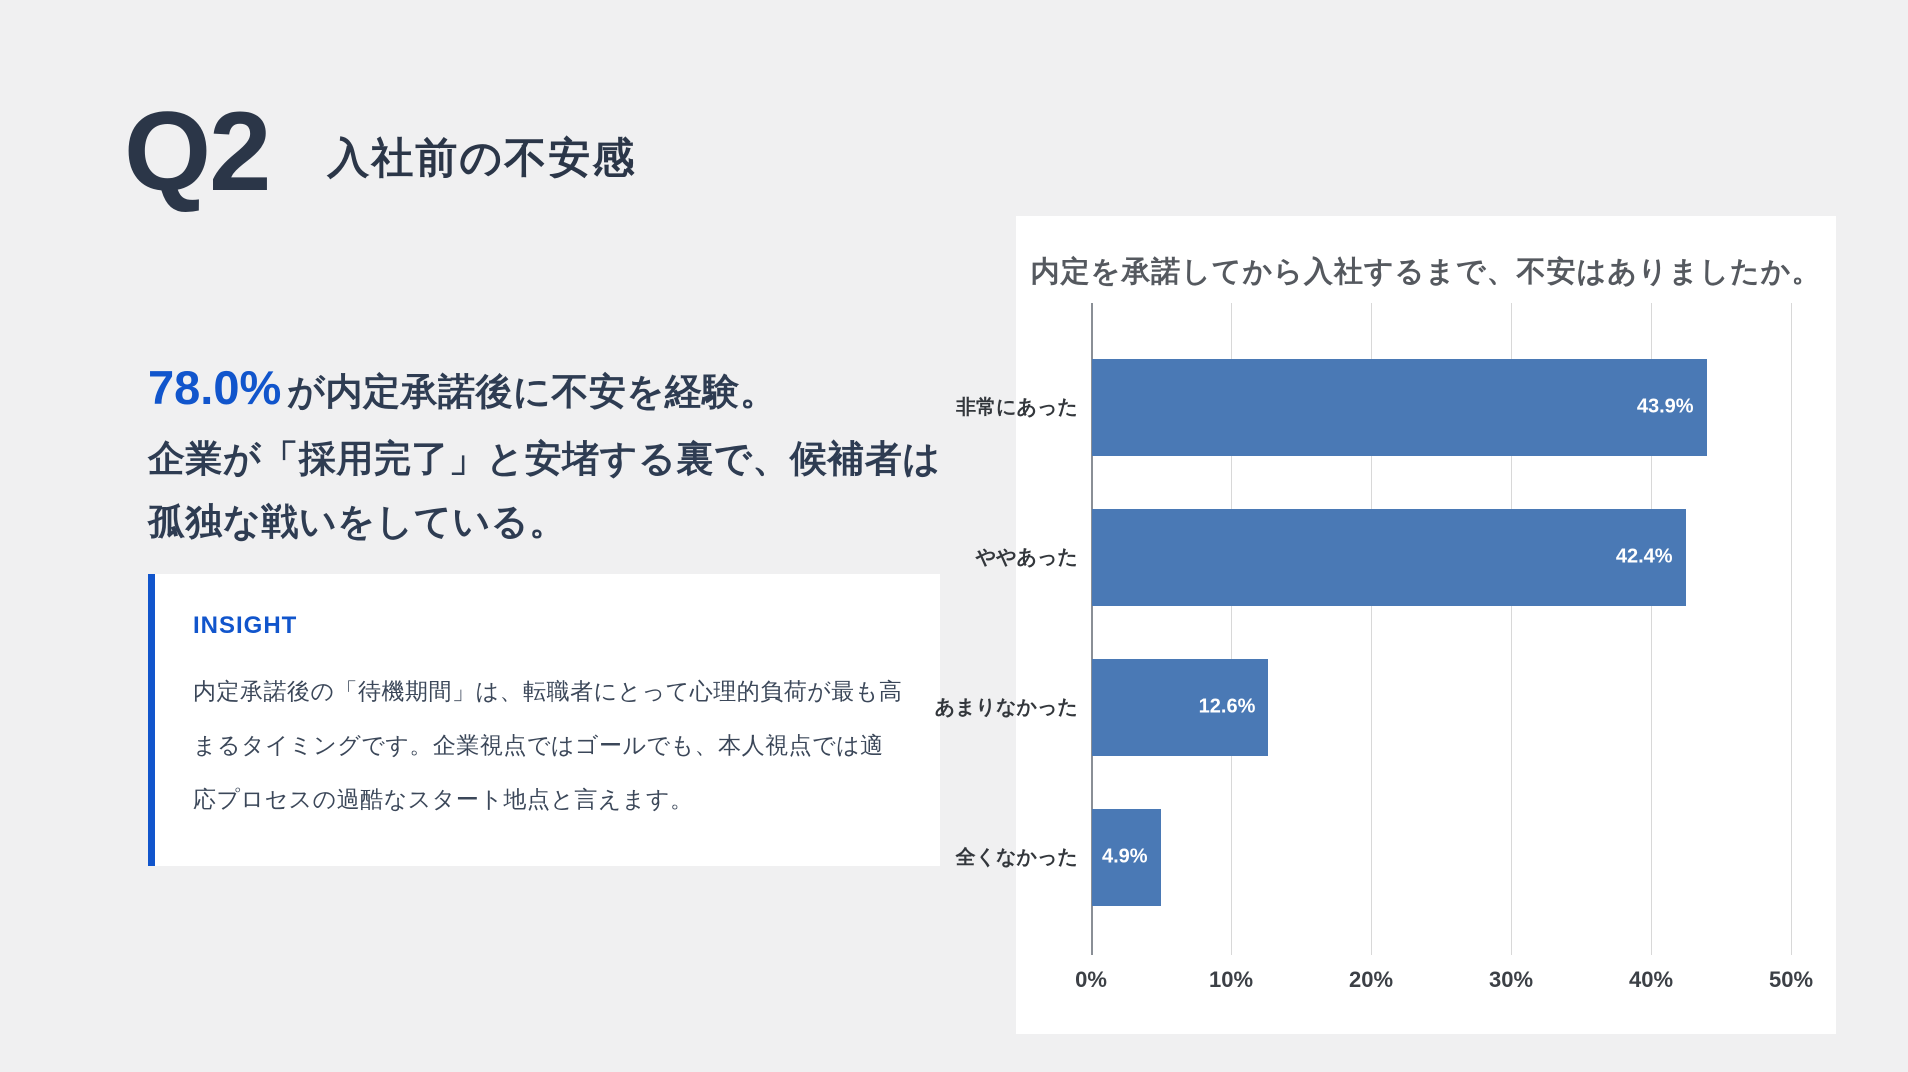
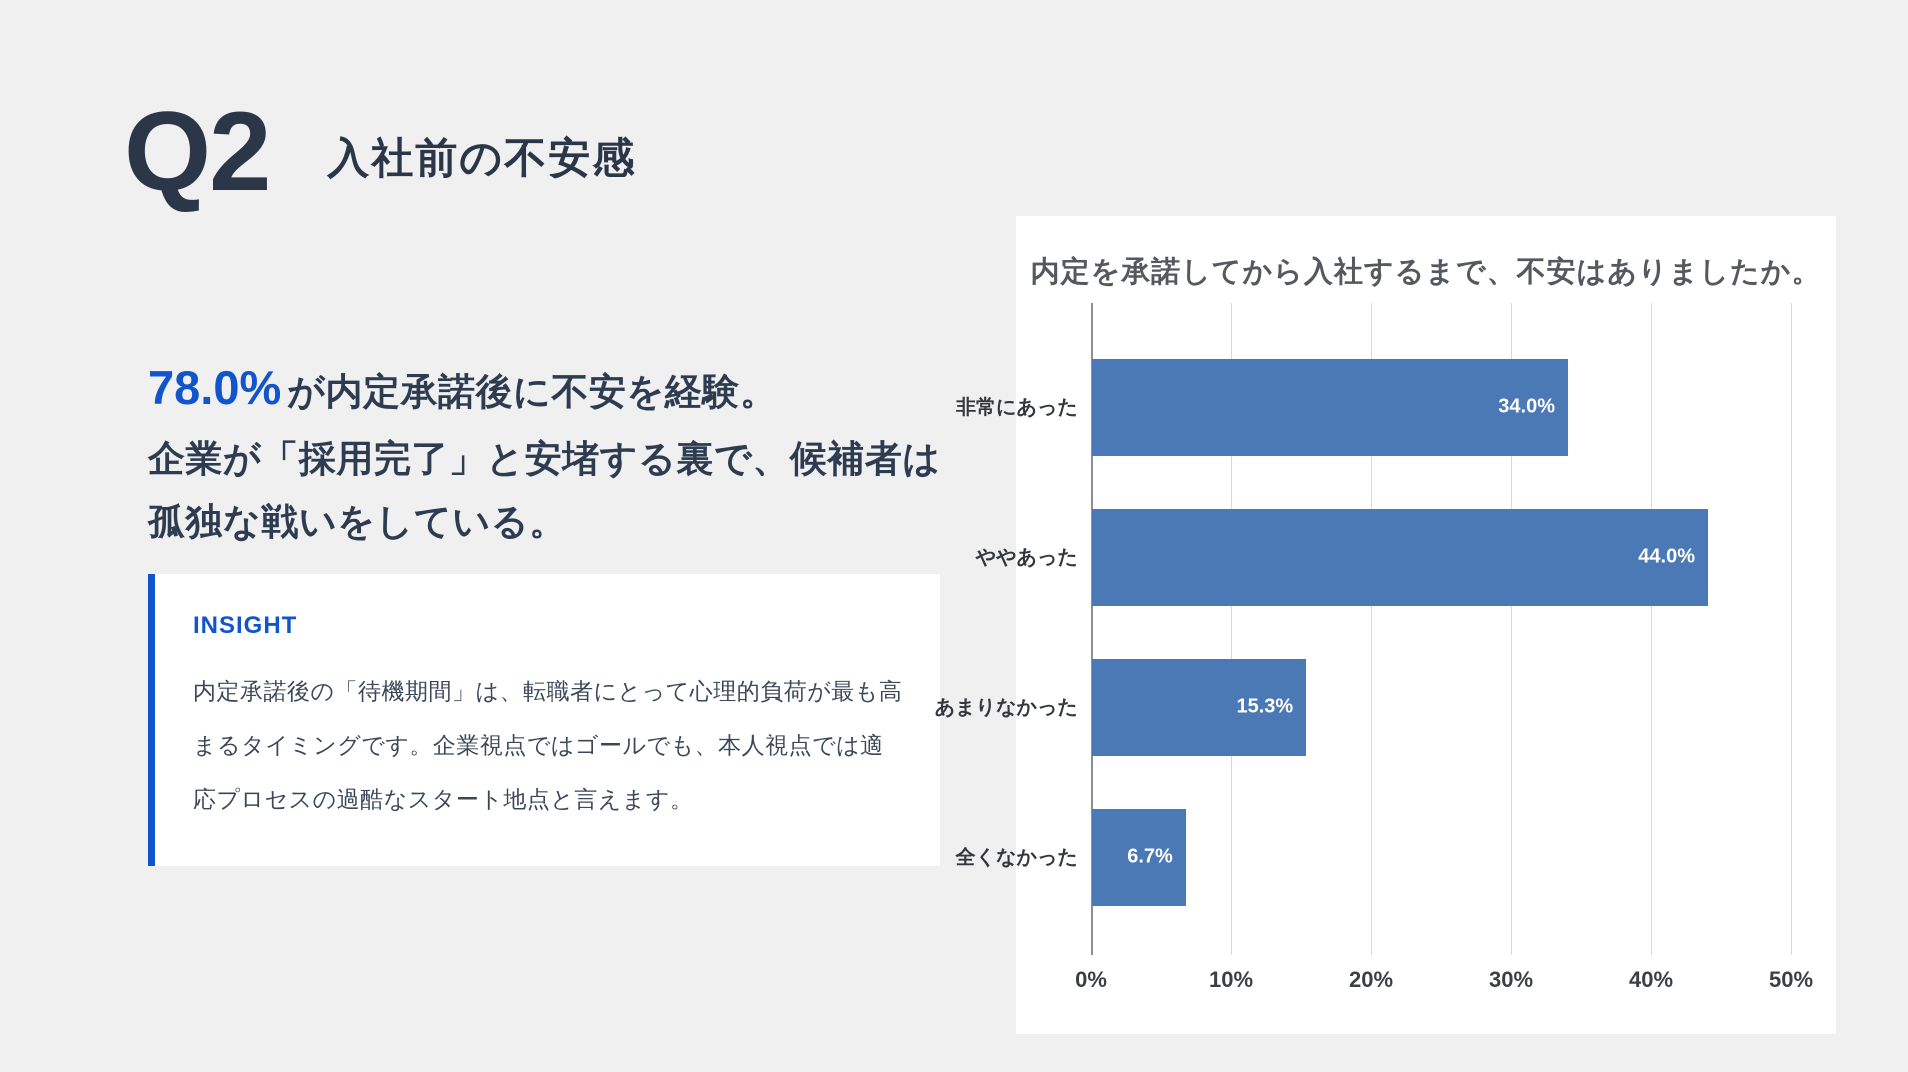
非常にあった: 43.9% -> 34.0%
ややあった: 42.4% -> 44.0%
あまりなかった: 12.6% -> 15.3%
全くなかった: 4.9% -> 6.7%
